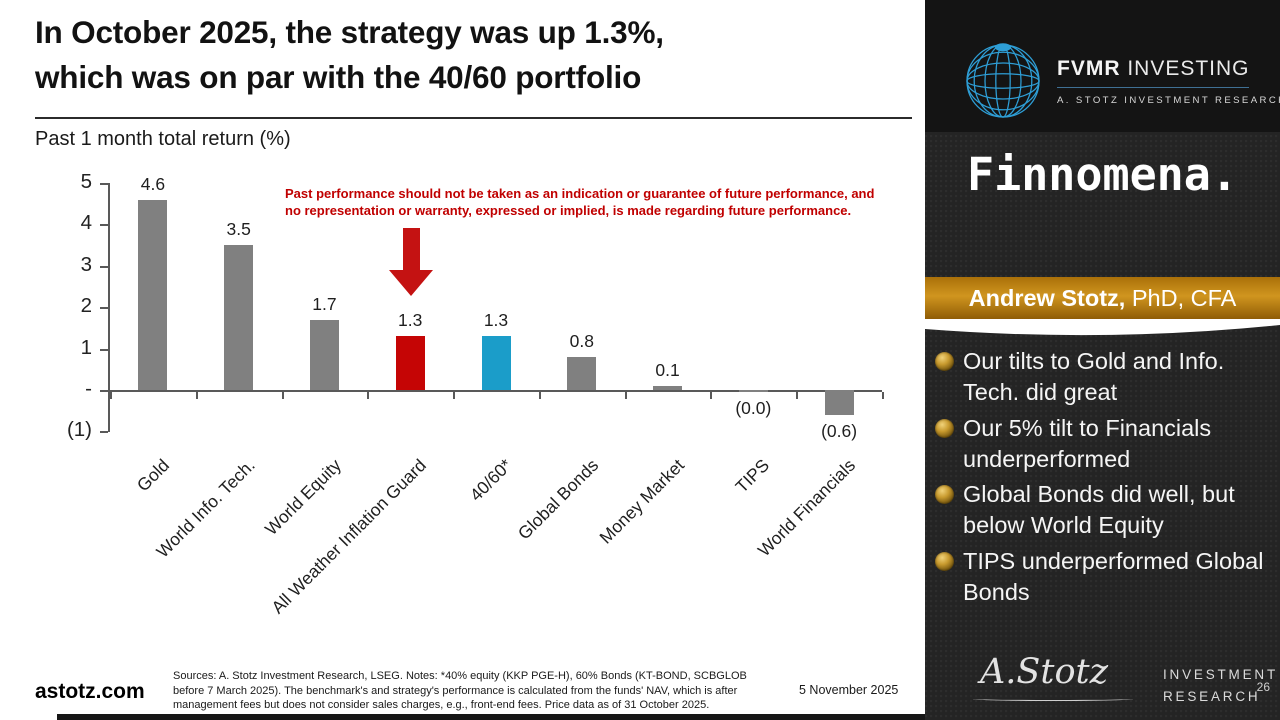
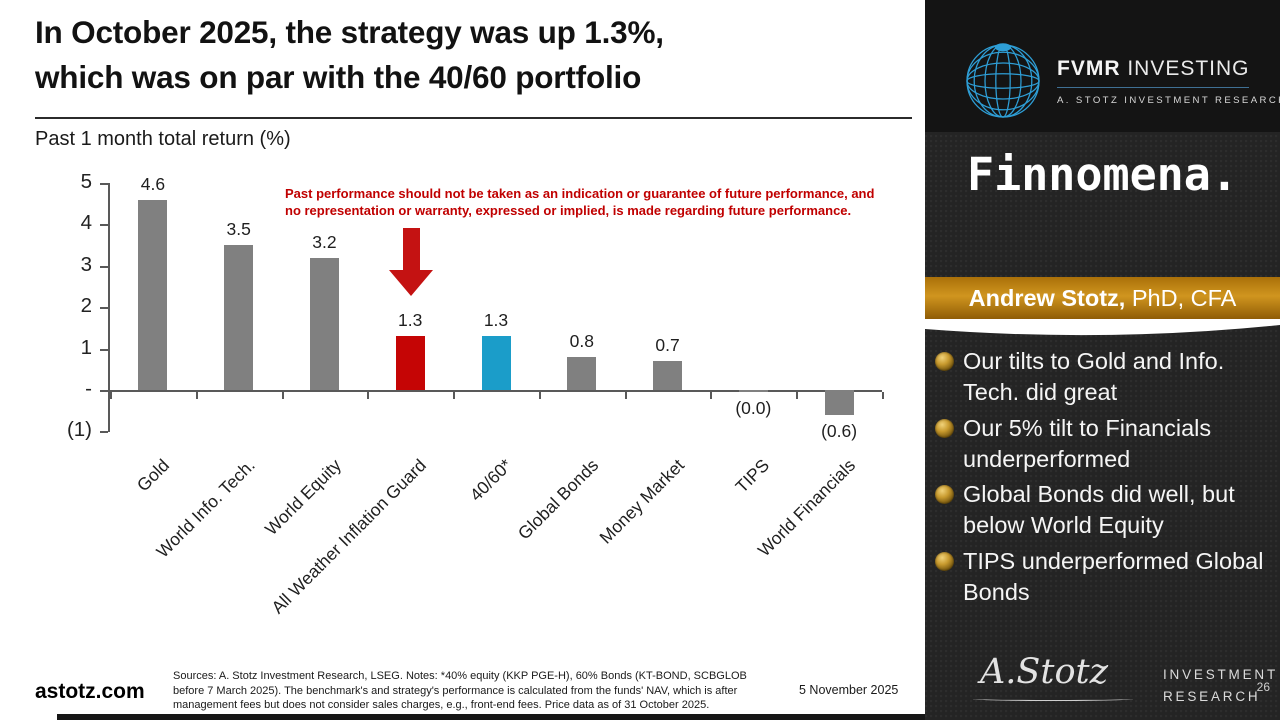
World Equity: 1.7 -> 3.2
Money Market: 0.1 -> 0.7
